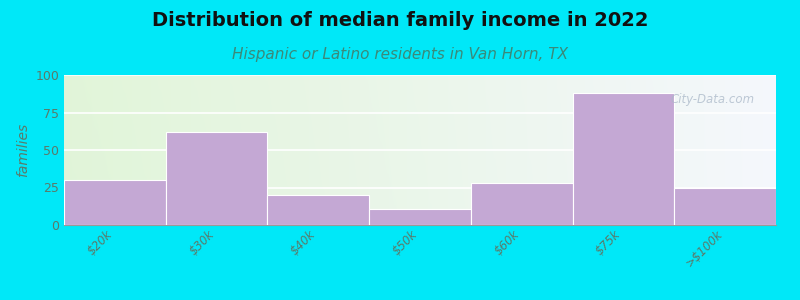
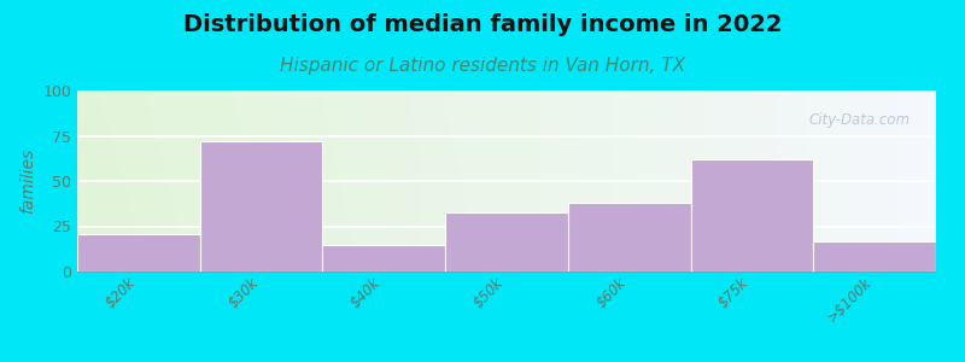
$20k: 30 -> 21
$30k: 62 -> 72
$40k: 20 -> 15
$50k: 11 -> 33
$60k: 28 -> 38
$75k: 88 -> 62
>$100k: 25 -> 17
